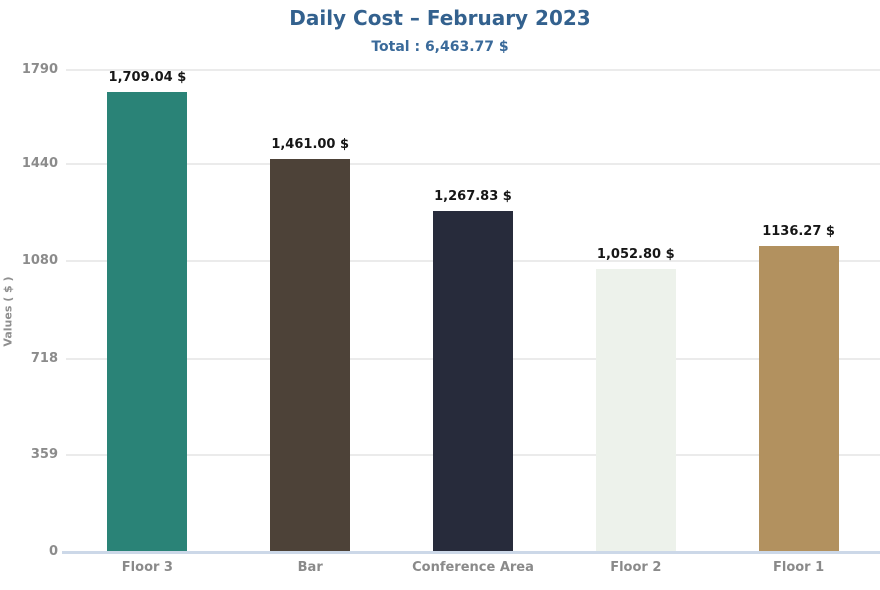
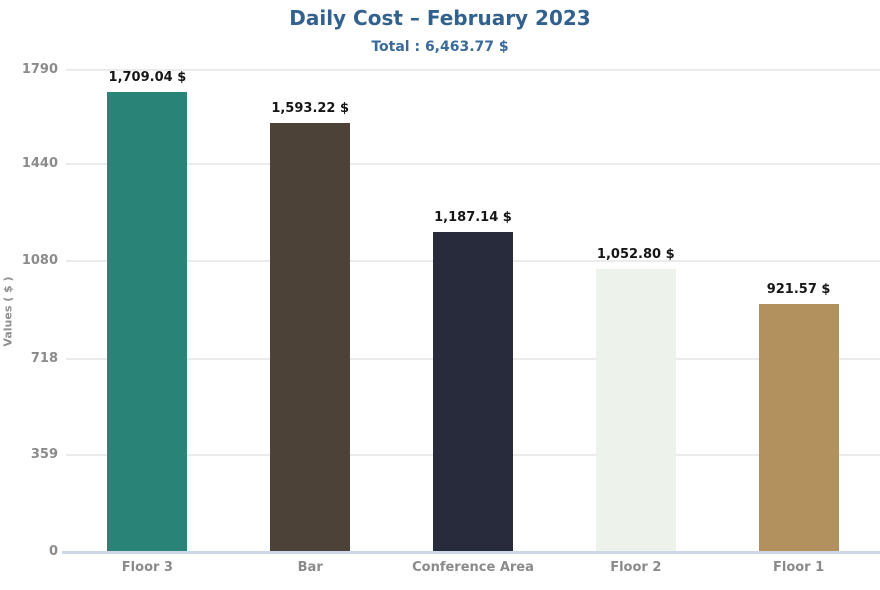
Bar: 1,461.00 -> 1,593.22
Conference Area: 1,267.83 -> 1,187.14
Floor 1: 1136.27 -> 921.57
